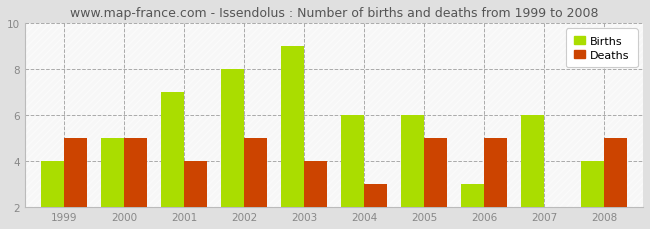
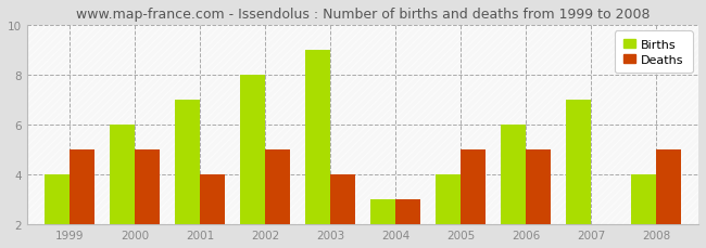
Births/2000: 5 -> 6
Births/2004: 6 -> 3
Births/2005: 6 -> 4
Births/2006: 3 -> 6
Births/2007: 6 -> 7
